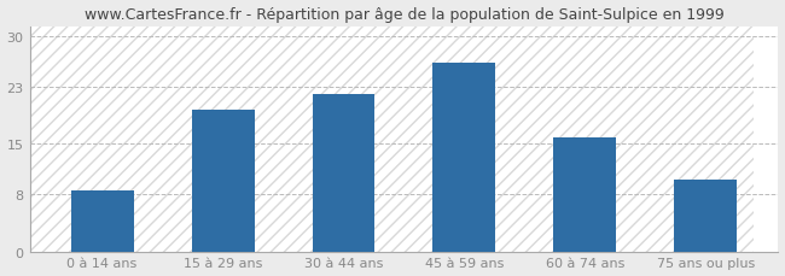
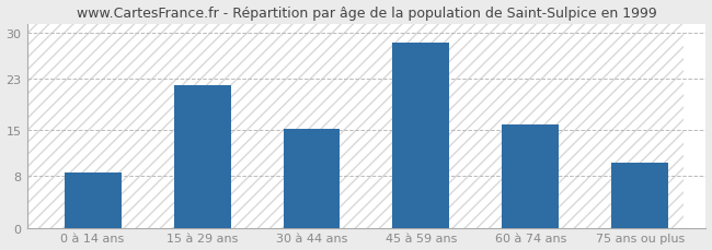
15 à 29 ans: 19.8 -> 22.0
30 à 44 ans: 22.0 -> 15.2
45 à 59 ans: 26.4 -> 28.5
